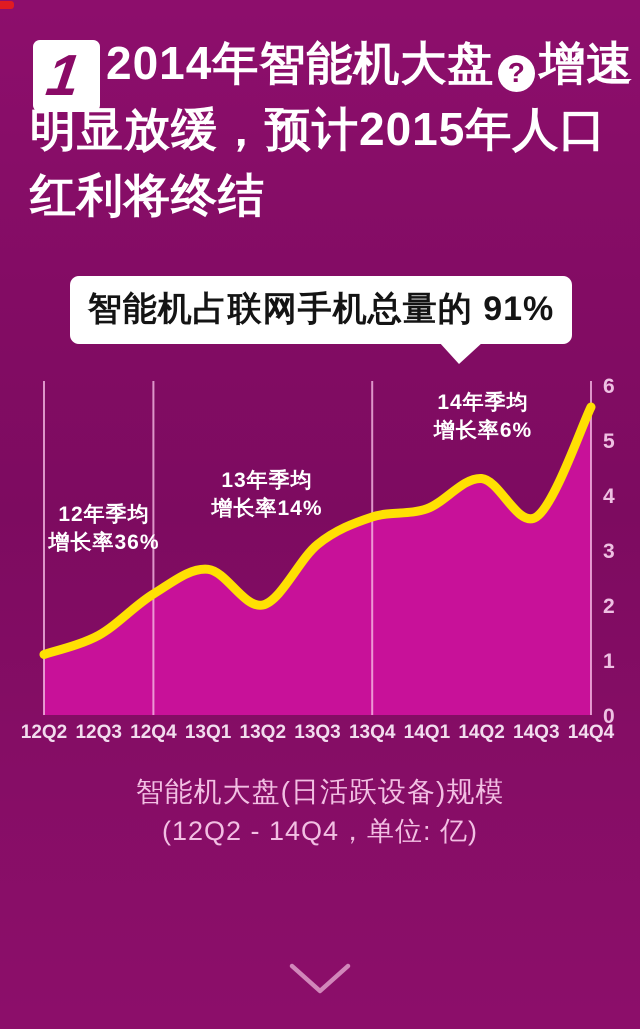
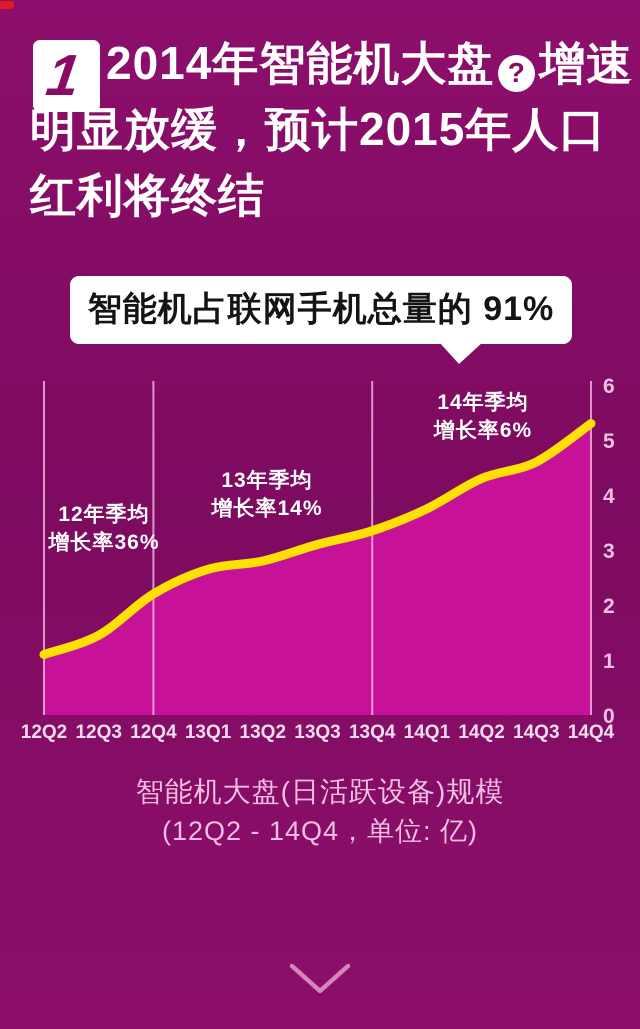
13Q2: 2.0 -> 2.8
13Q4: 3.6 -> 3.4
14Q3: 3.6 -> 4.6
14Q4: 5.6 -> 5.3
